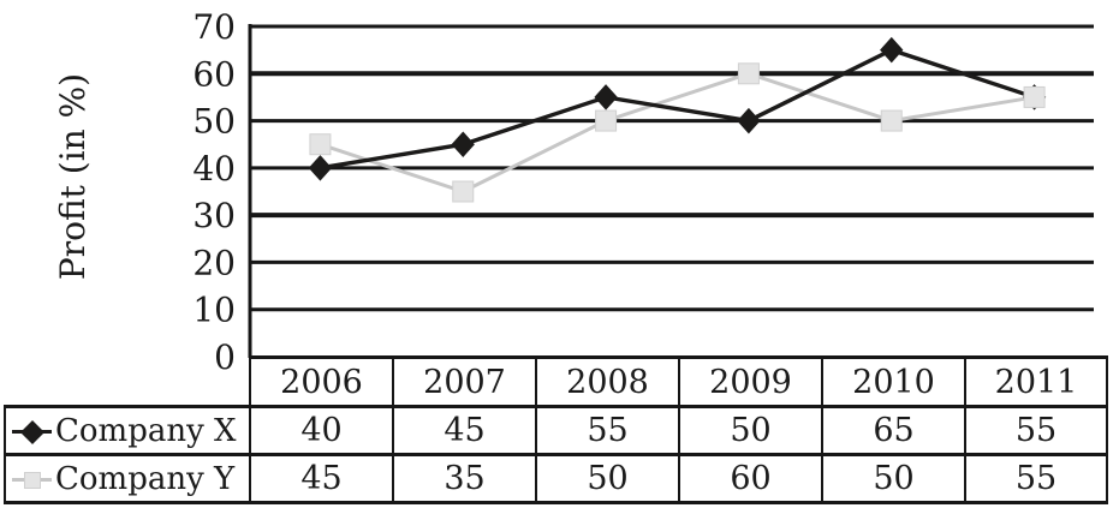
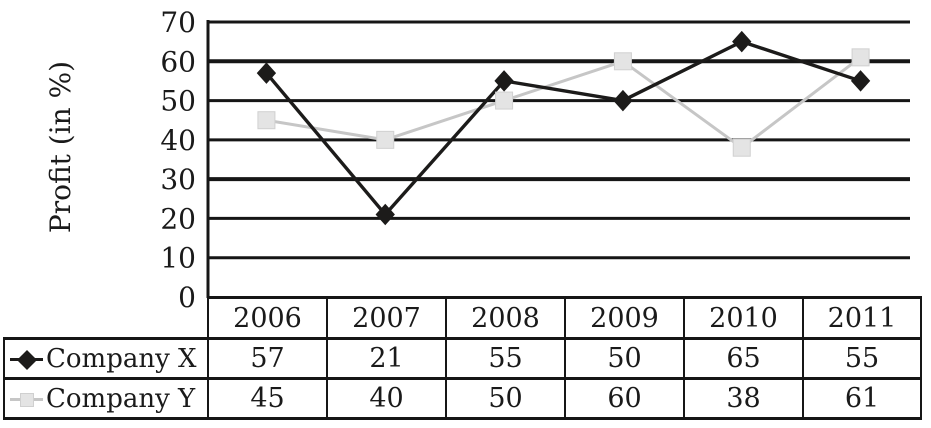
Company X/2006: 40 -> 57
Company X/2007: 45 -> 21
Company Y/2007: 35 -> 40
Company Y/2010: 50 -> 38
Company Y/2011: 55 -> 61
